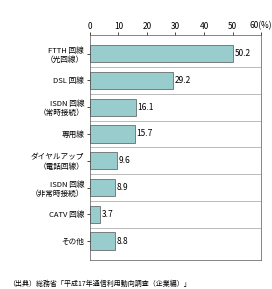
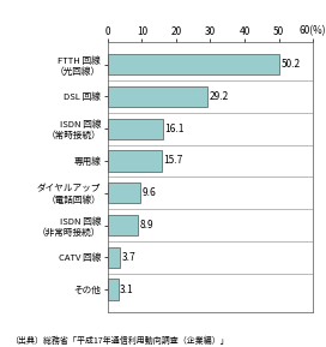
その他: 8.8 -> 3.1
